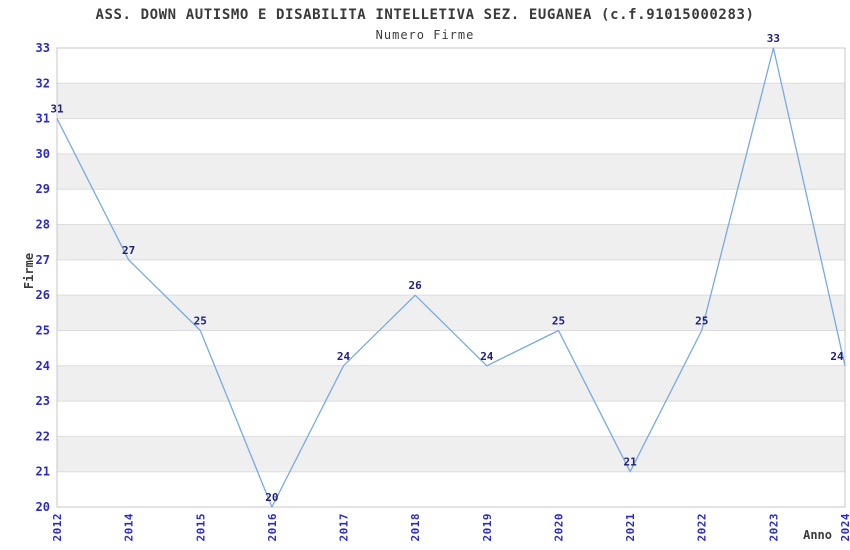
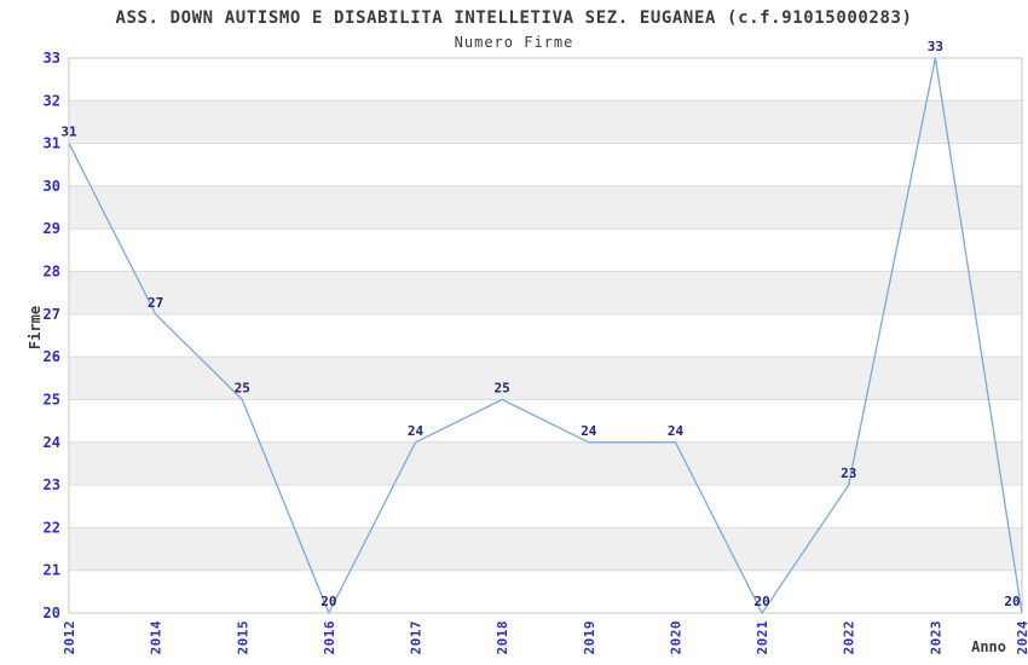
2018: 26 -> 25
2020: 25 -> 24
2021: 21 -> 20
2022: 25 -> 23
2024: 24 -> 20
